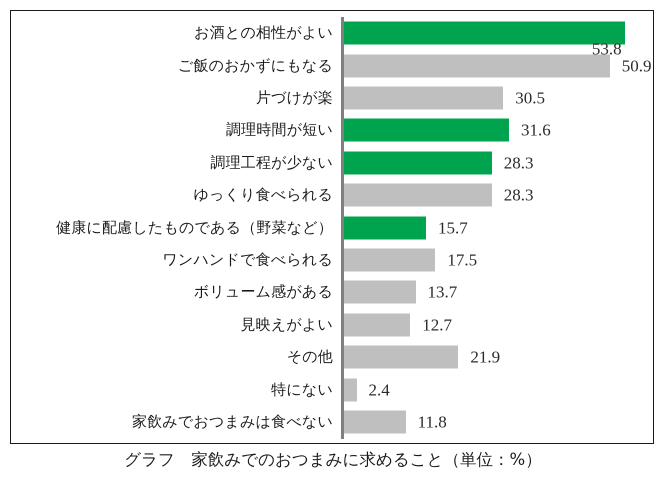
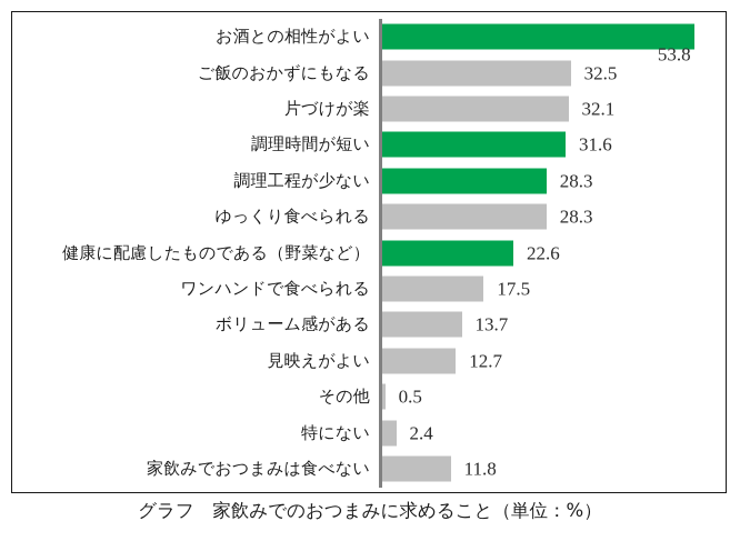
ご飯のおかずにもなる: 50.9 -> 32.5
片づけが楽: 30.5 -> 32.1
健康に配慮したものである（野菜など）: 15.7 -> 22.6
その他: 21.9 -> 0.5
